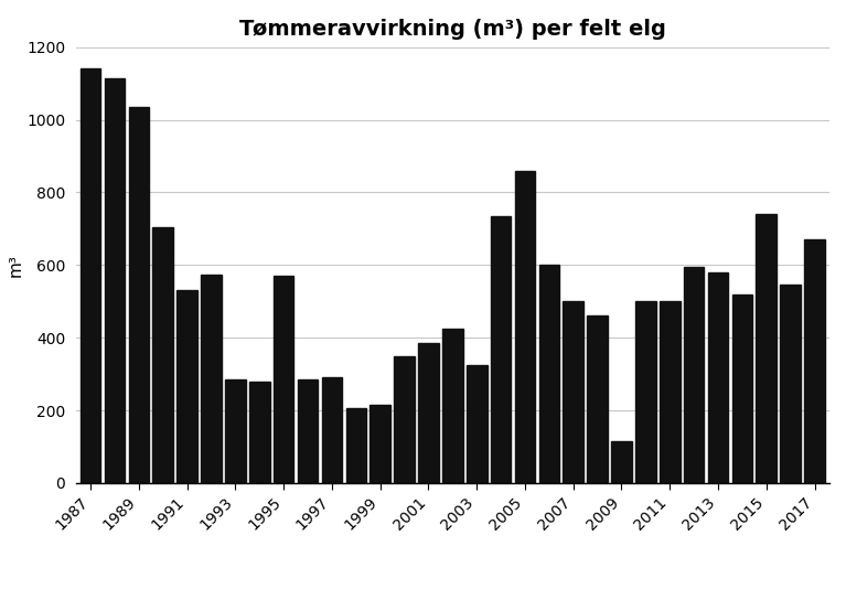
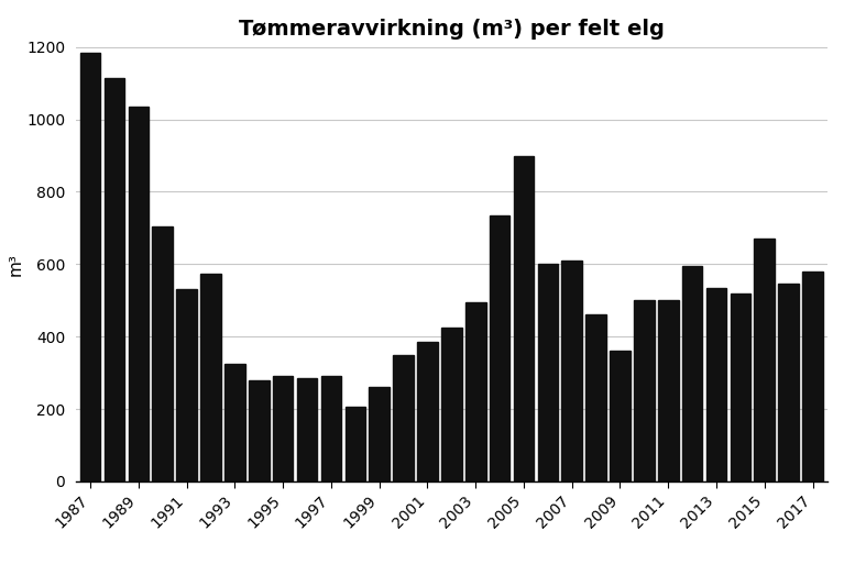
1987: 1140 -> 1185
1993: 285 -> 325
1995: 570 -> 290
1999: 215 -> 260
2003: 325 -> 495
2005: 860 -> 900
2007: 500 -> 610
2009: 115 -> 360
2013: 580 -> 535
2015: 740 -> 670
2017: 670 -> 580
